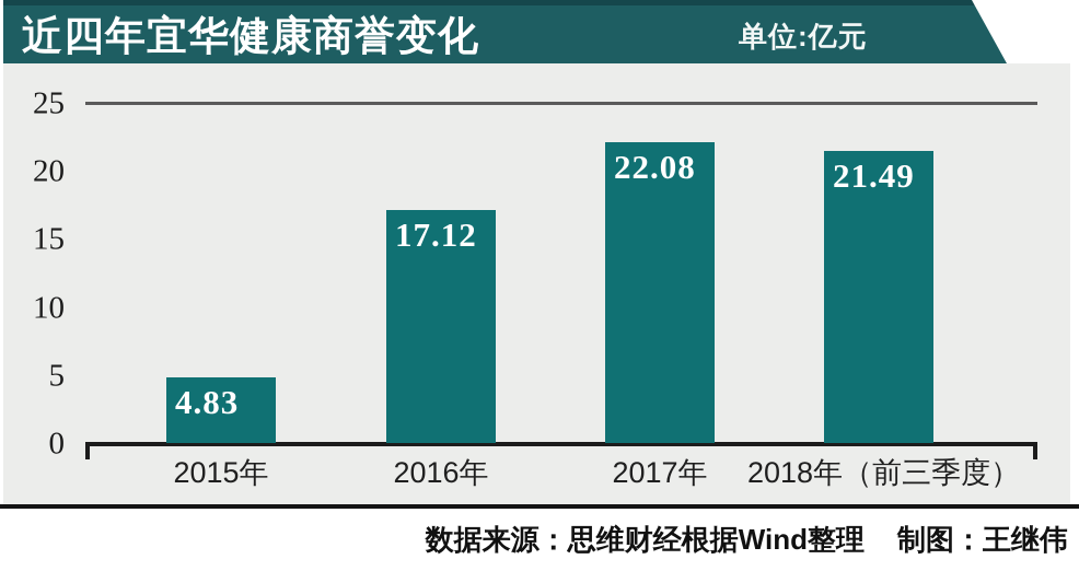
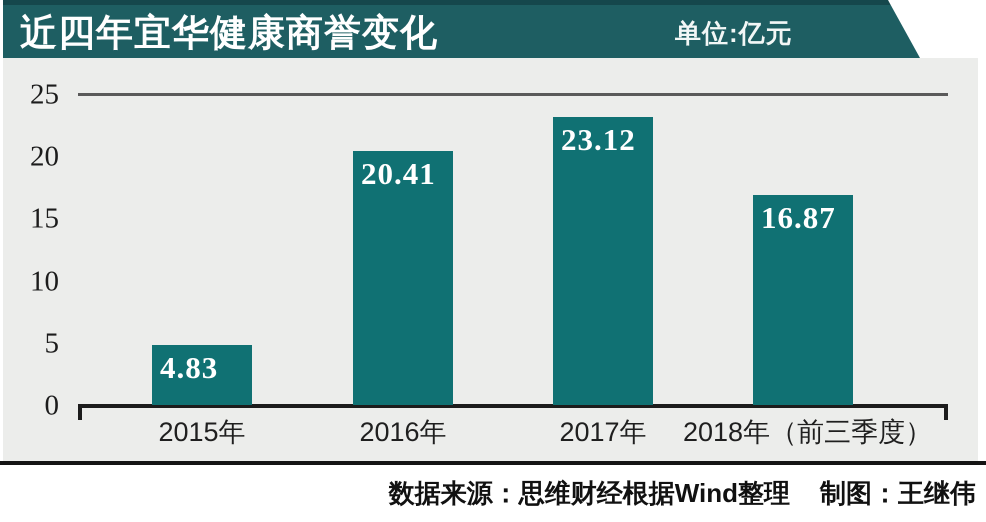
2016年: 17.12 -> 20.41
2017年: 22.08 -> 23.12
2018年（前三季度）: 21.49 -> 16.87
